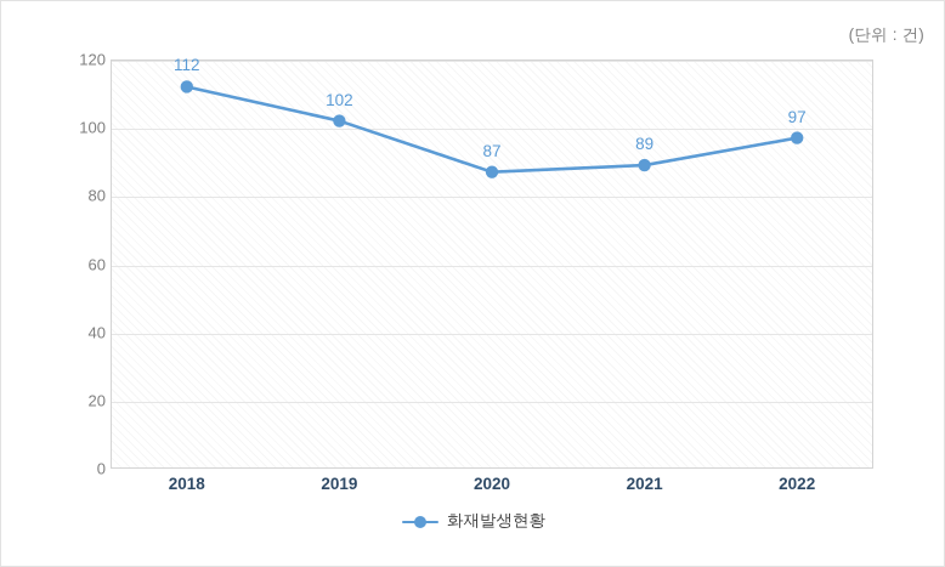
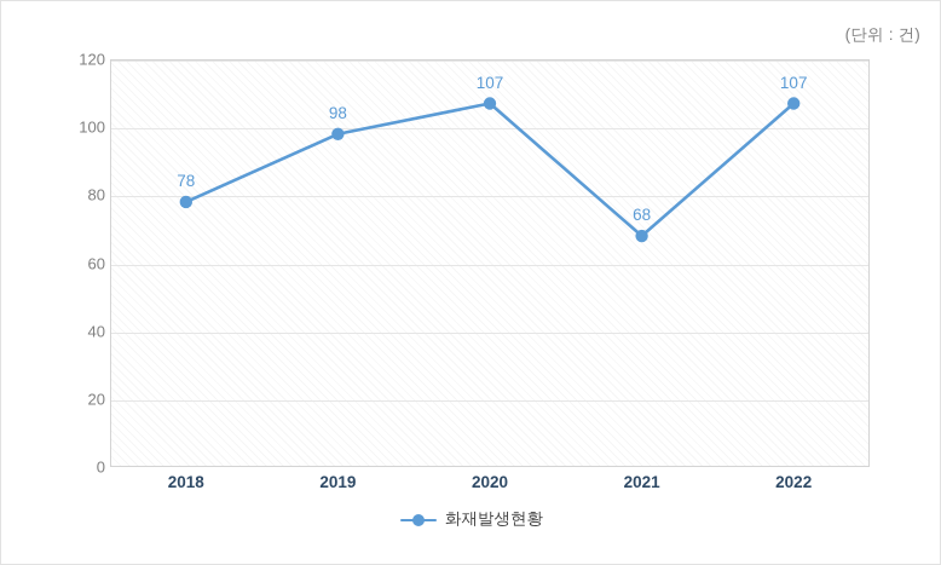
2018: 112 -> 78
2019: 102 -> 98
2020: 87 -> 107
2021: 89 -> 68
2022: 97 -> 107
